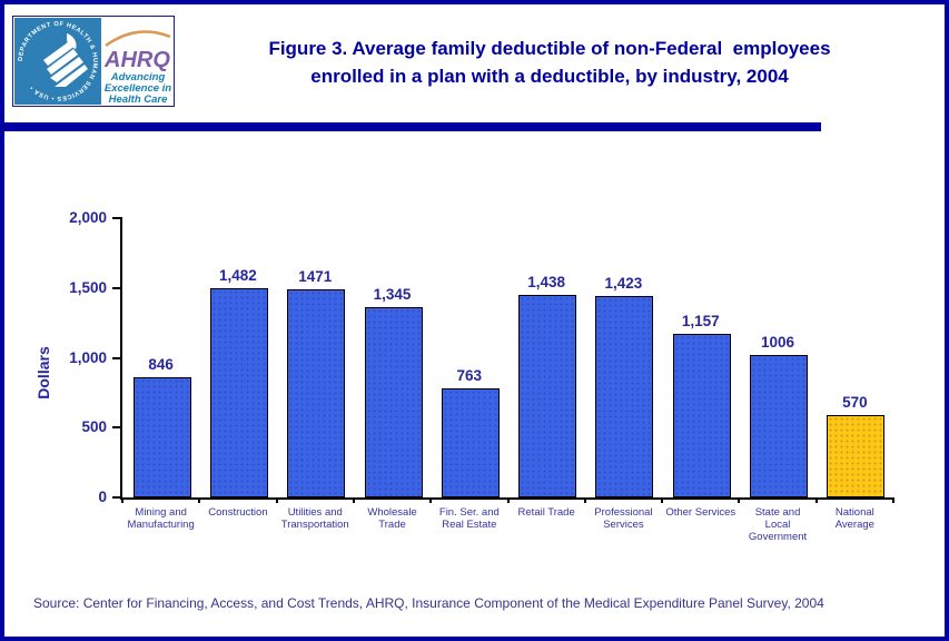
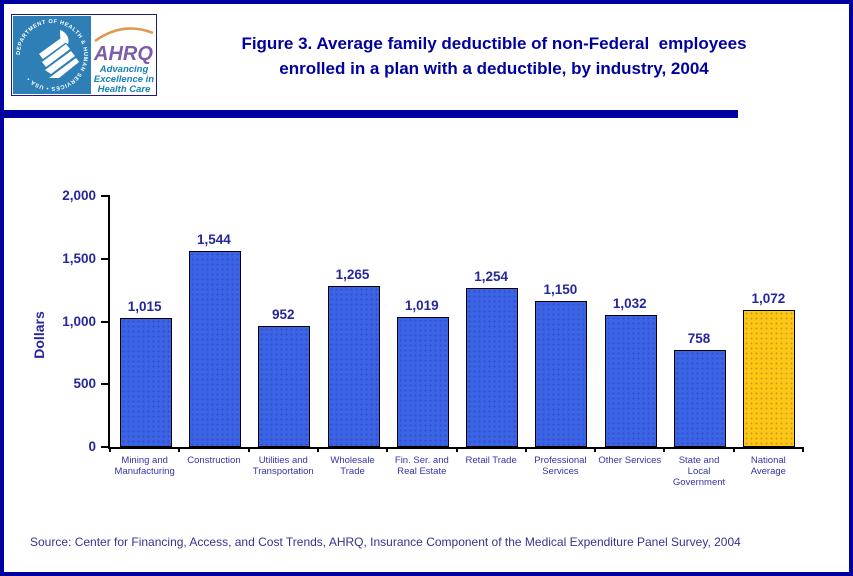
Mining and Manufacturing: 846 -> 1,015
Construction: 1,482 -> 1,544
Utilities and Transportation: 1471 -> 952
Wholesale Trade: 1,345 -> 1,265
Fin. Ser. and Real Estate: 763 -> 1,019
Retail Trade: 1,438 -> 1,254
Professional Services: 1,423 -> 1,150
Other Services: 1,157 -> 1,032
State and Local Government: 1006 -> 758
National Average: 570 -> 1,072
